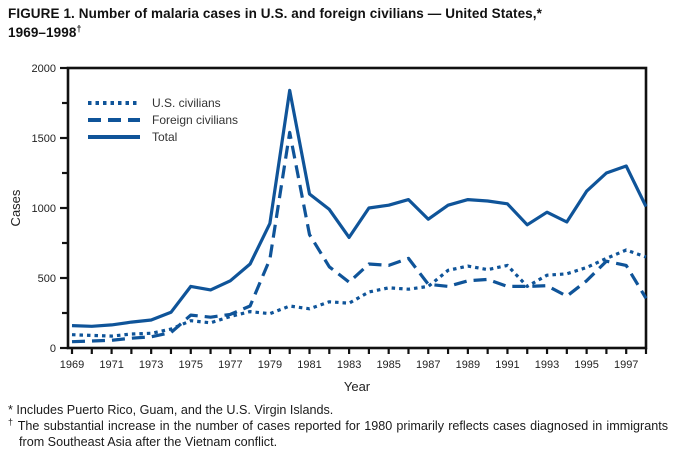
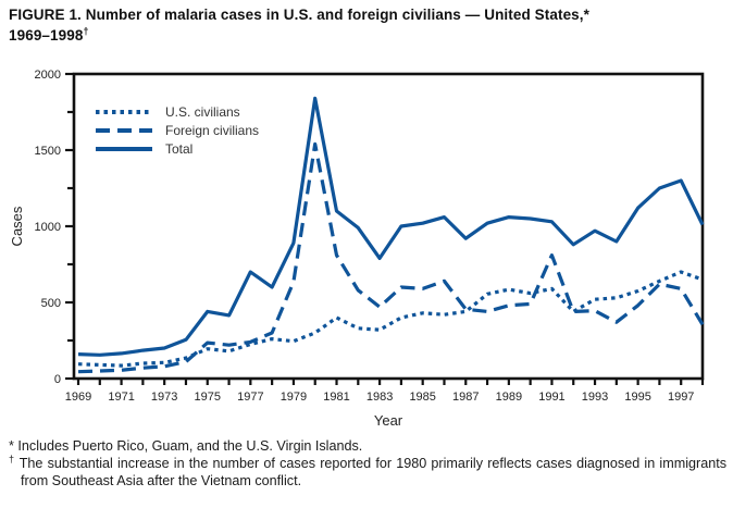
Total/1977: 480 -> 700
U.S. civilians/1981: 280 -> 400
Foreign civilians/1991: 440 -> 810
